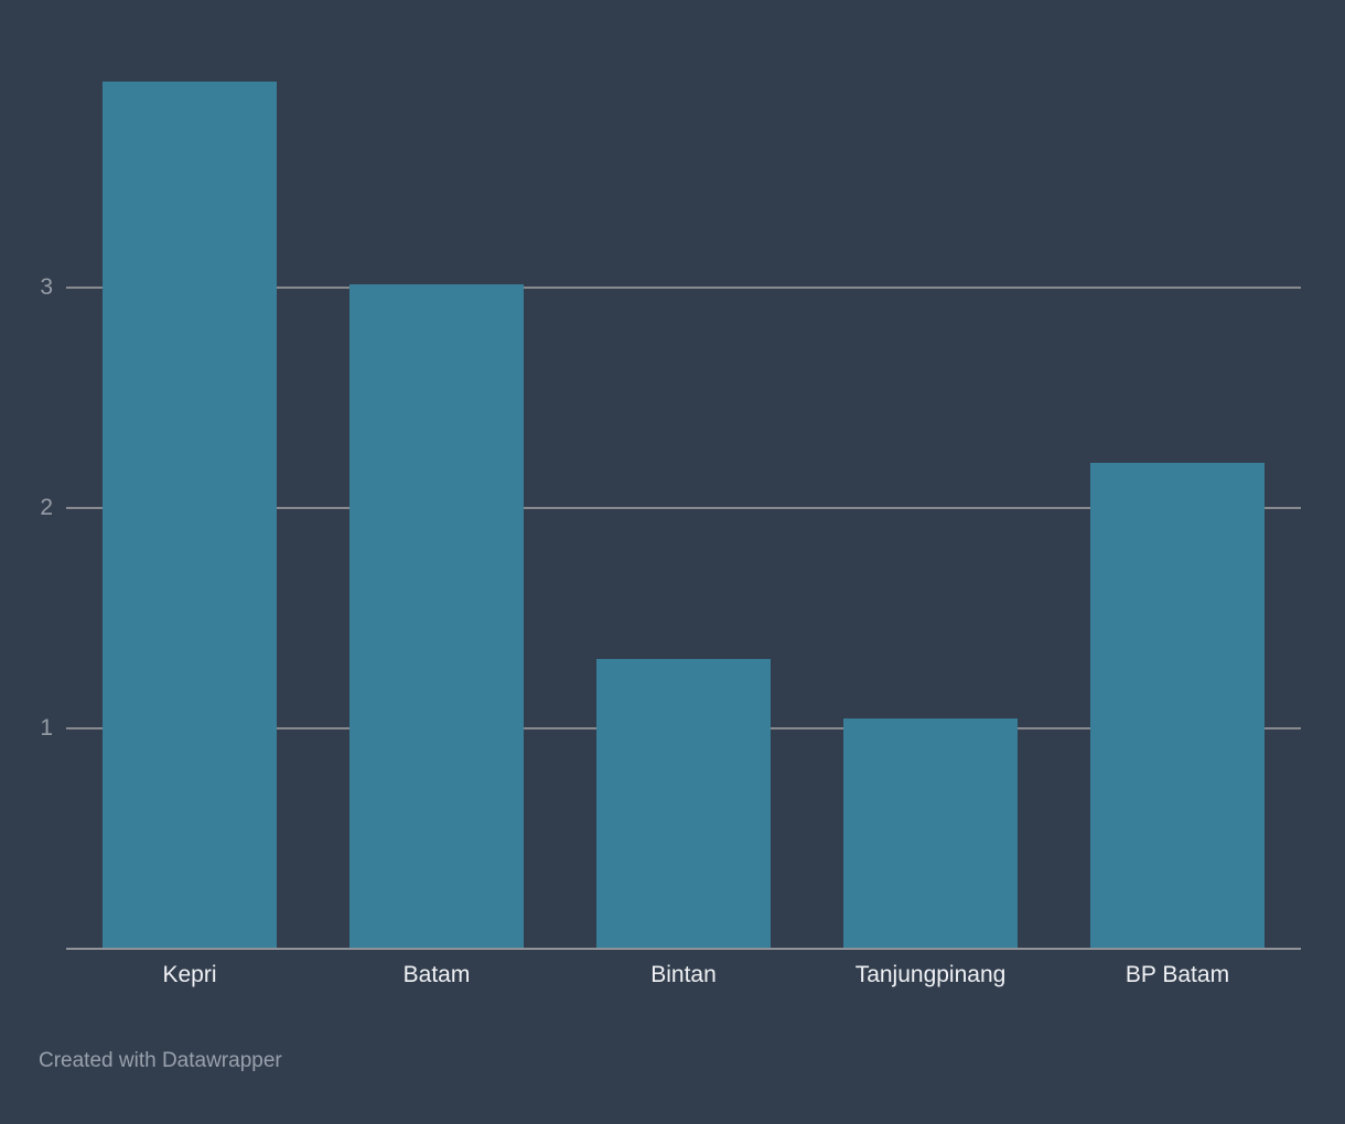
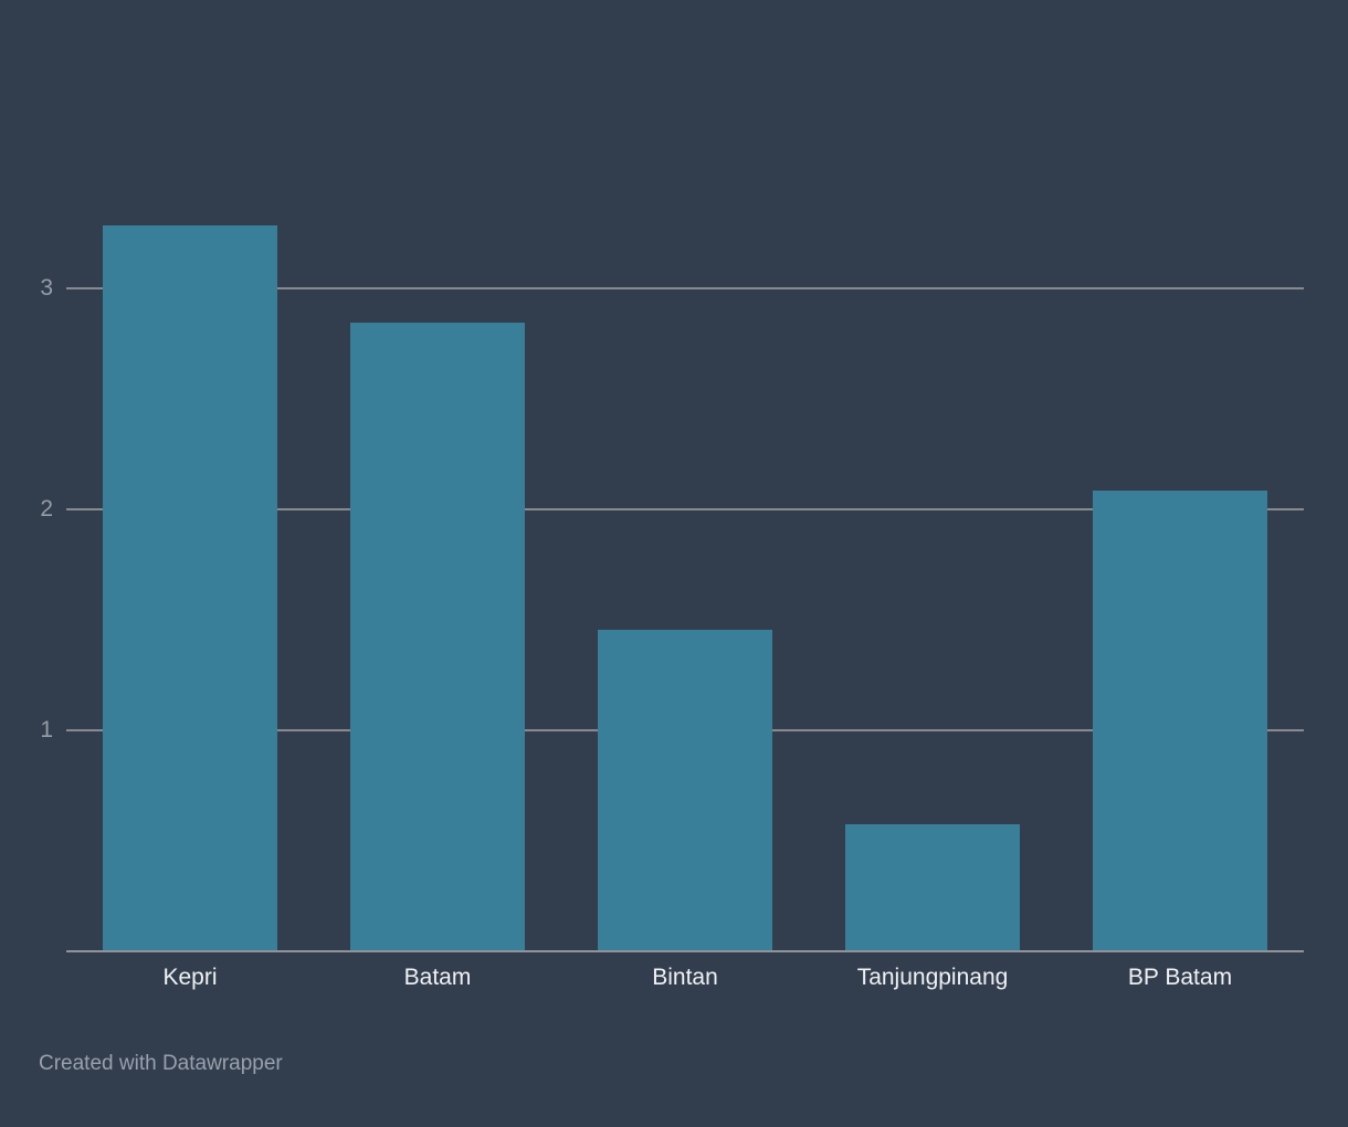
Kepri: 3.93 -> 3.28
Batam: 3.01 -> 2.84
Bintan: 1.31 -> 1.45
Tanjungpinang: 1.04 -> 0.57
BP Batam: 2.20 -> 2.08
